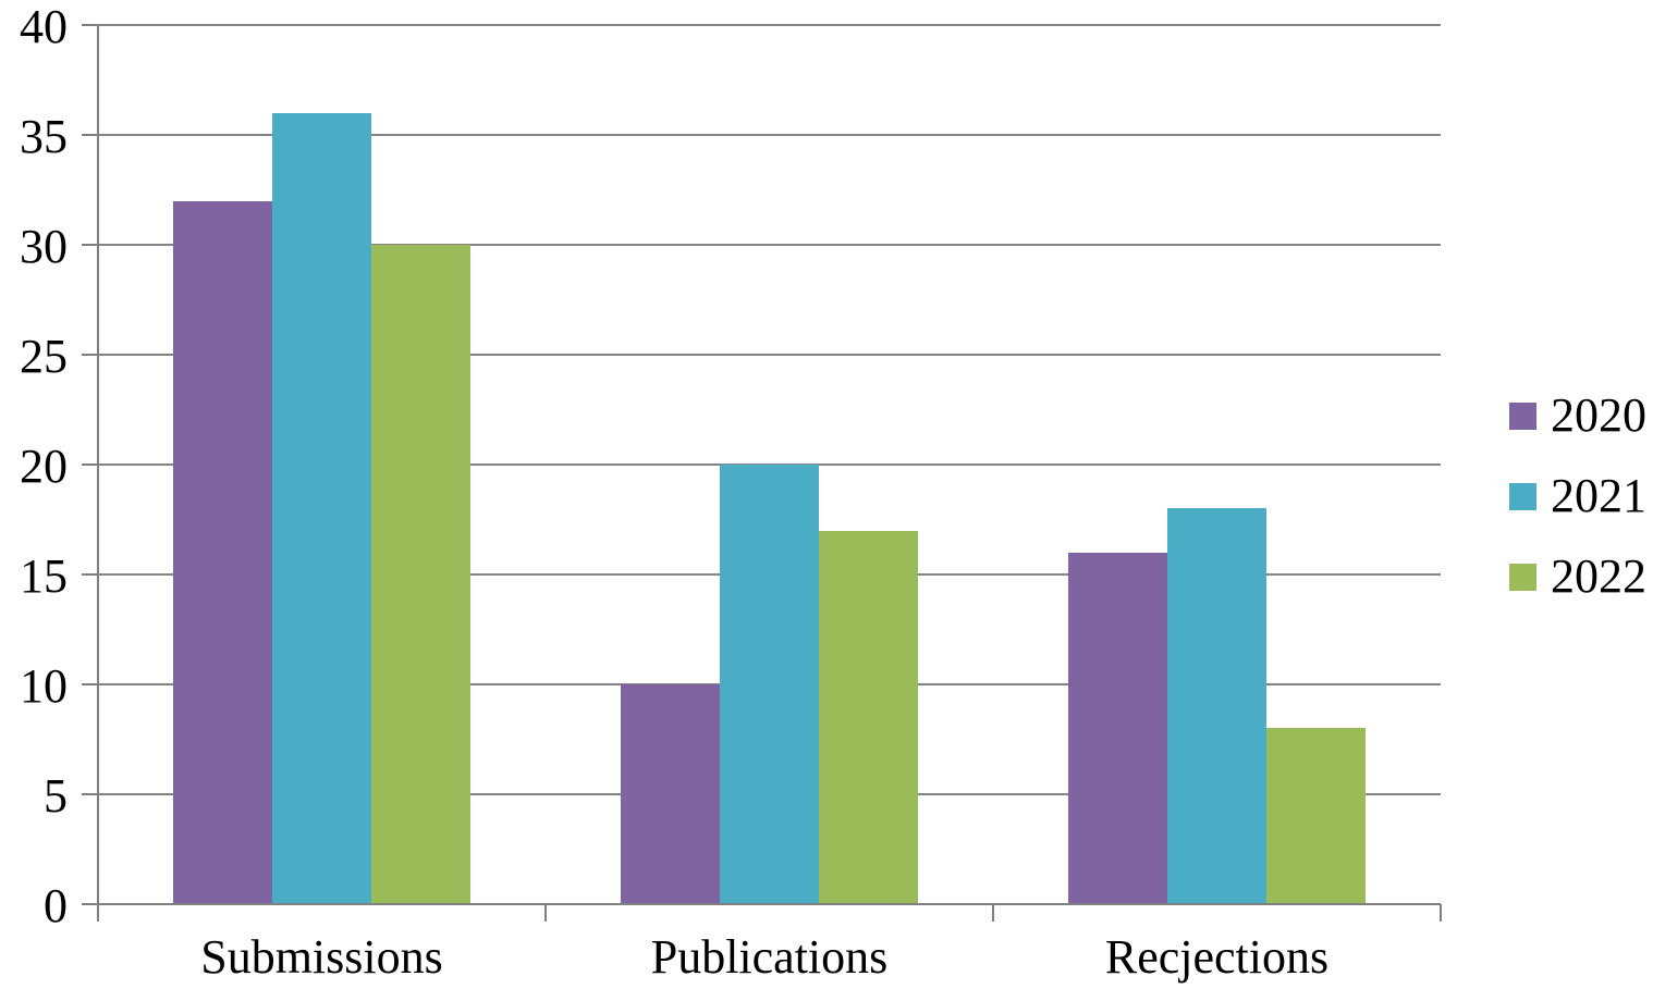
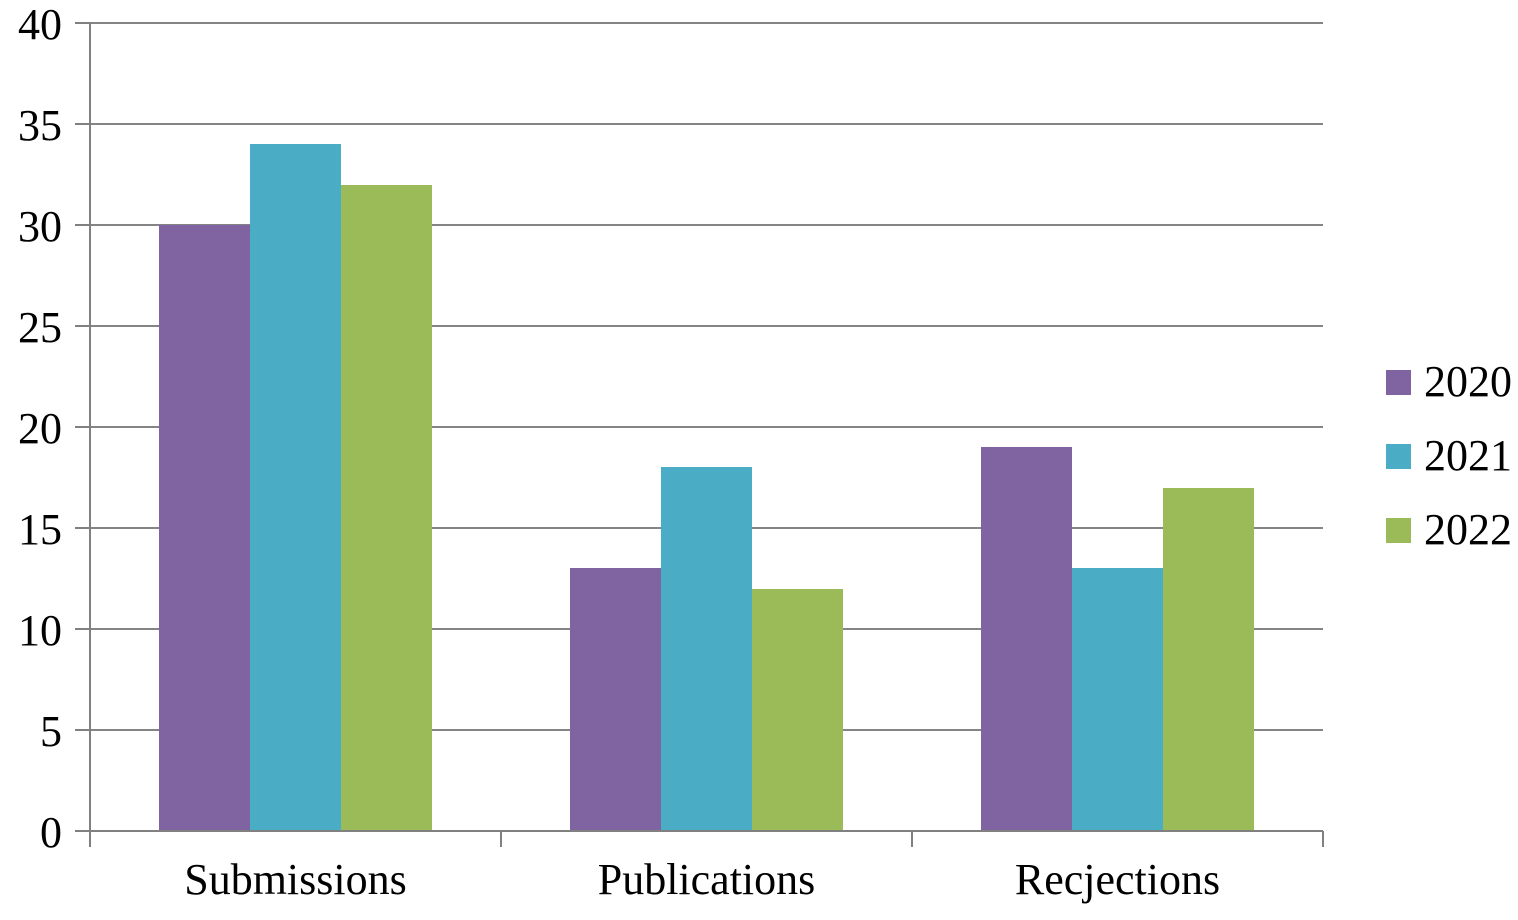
2020/Submissions: 32 -> 30
2021/Submissions: 36 -> 34
2022/Submissions: 30 -> 32
2020/Publications: 10 -> 13
2021/Publications: 20 -> 18
2022/Publications: 17 -> 12
2020/Recjections: 16 -> 19
2021/Recjections: 18 -> 13
2022/Recjections: 8 -> 17
